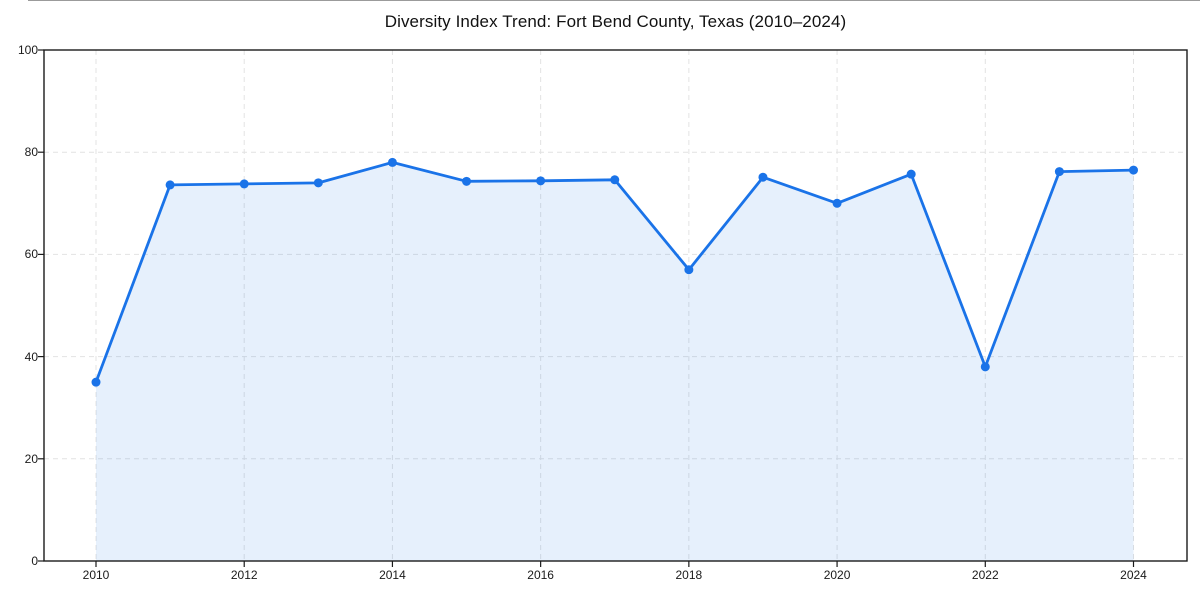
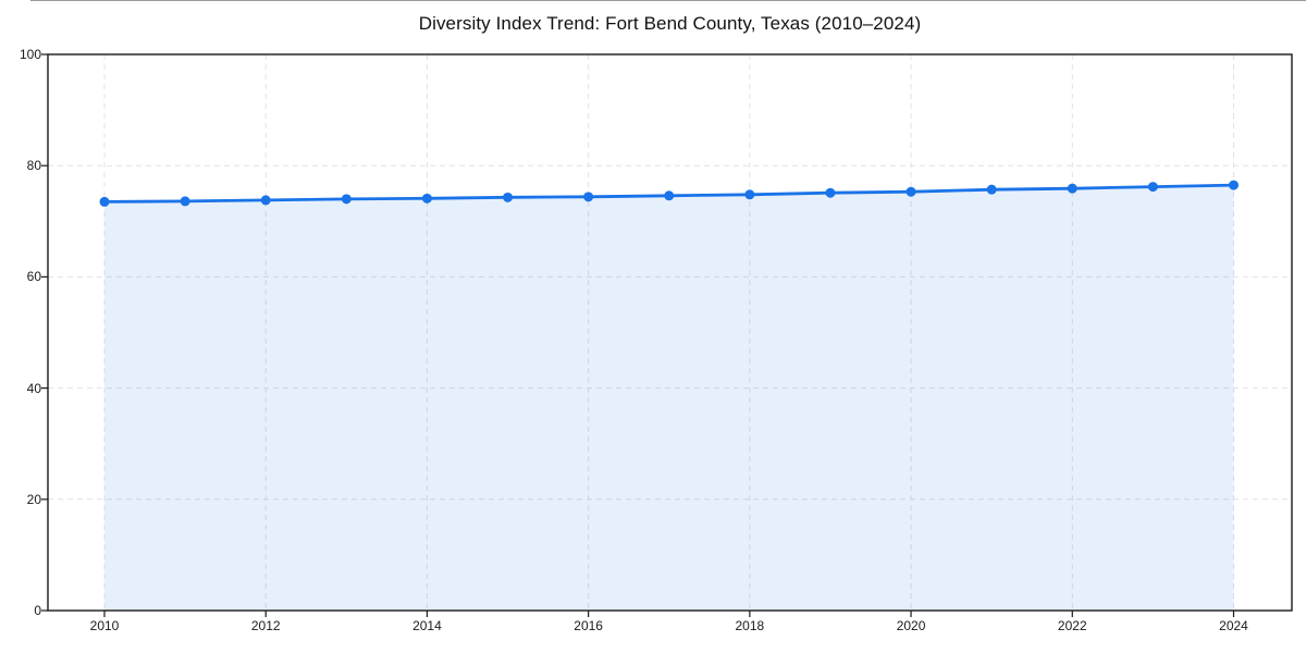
2010: 35 -> 74
2014: 78 -> 74
2018: 57 -> 75
2020: 70 -> 75
2022: 38 -> 76
